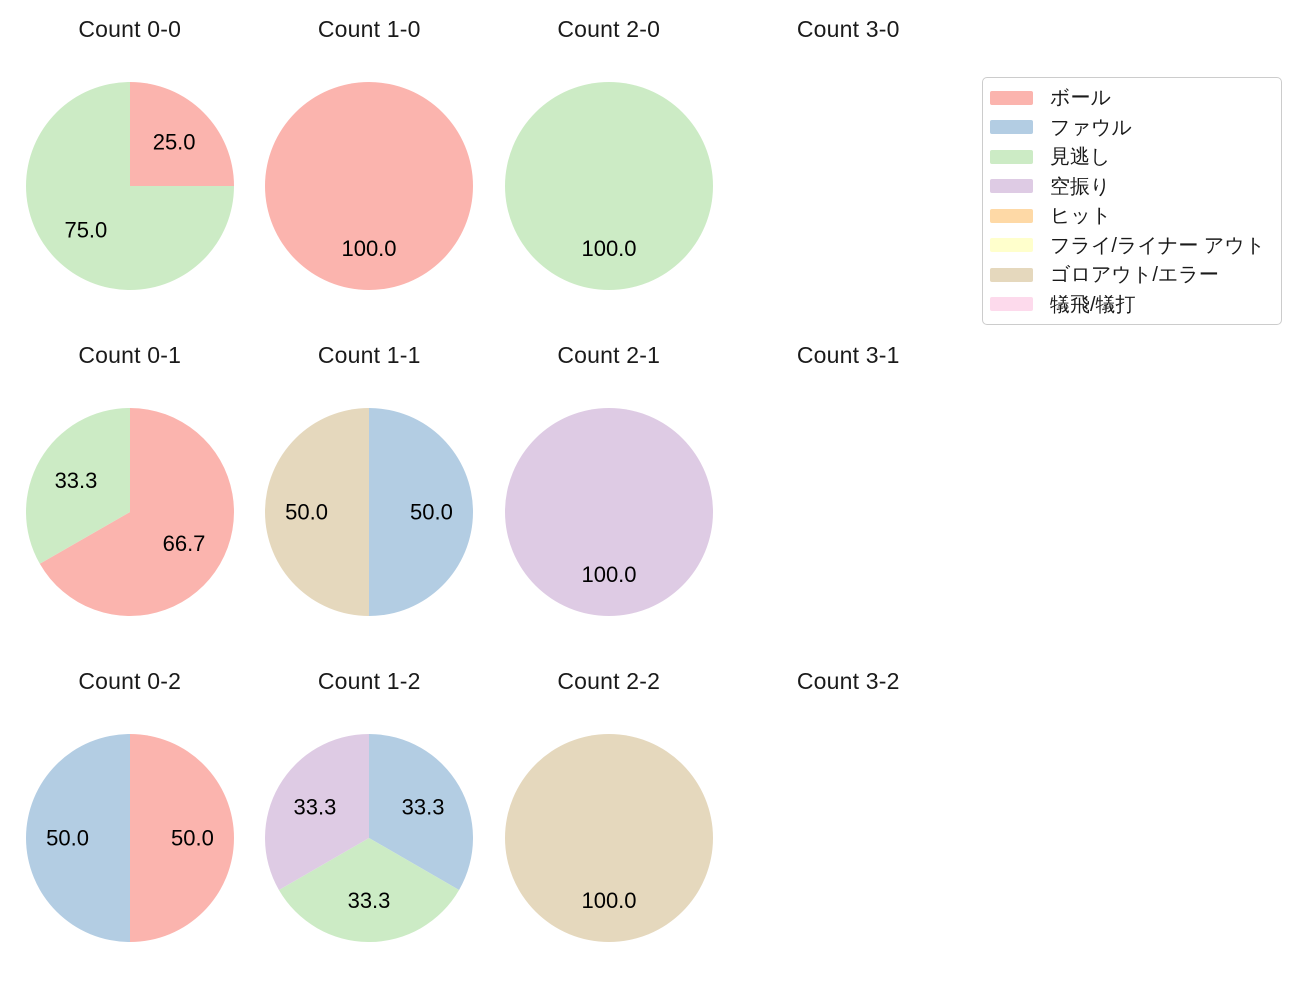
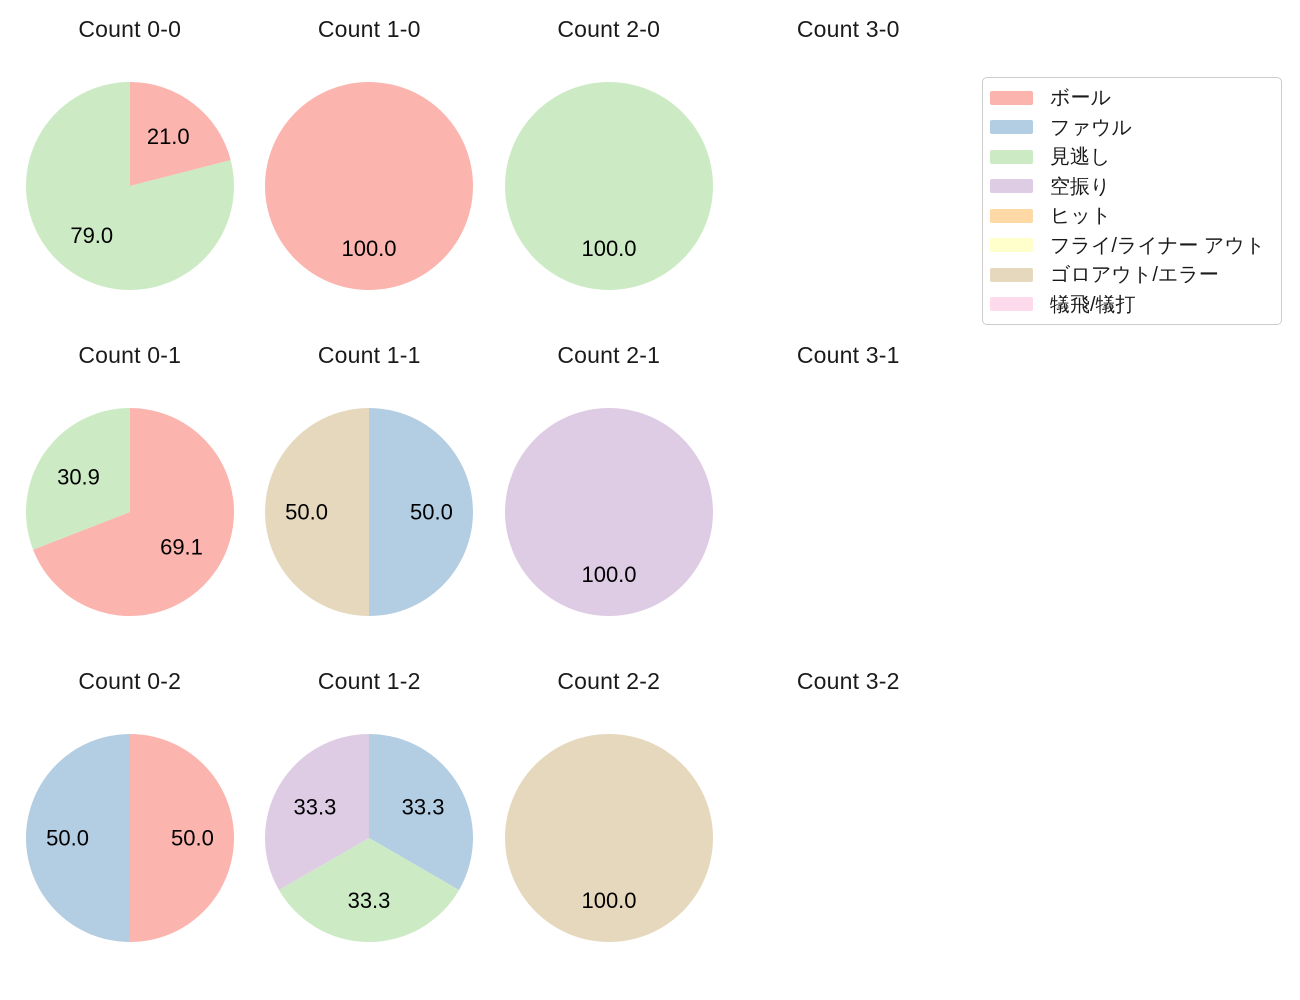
Count 0-0/ボール: 25.0 -> 21.0
Count 0-0/見逃し: 75.0 -> 79.0
Count 0-1/ボール: 66.7 -> 69.1
Count 0-1/見逃し: 33.3 -> 30.9
